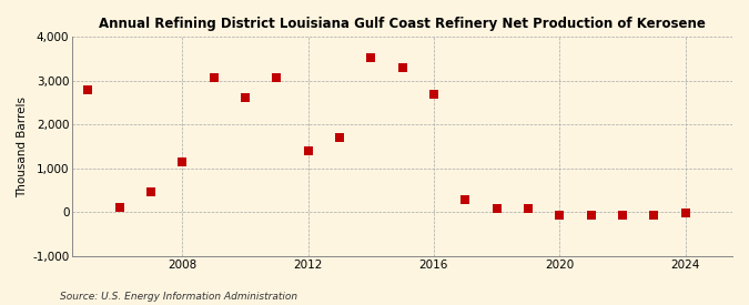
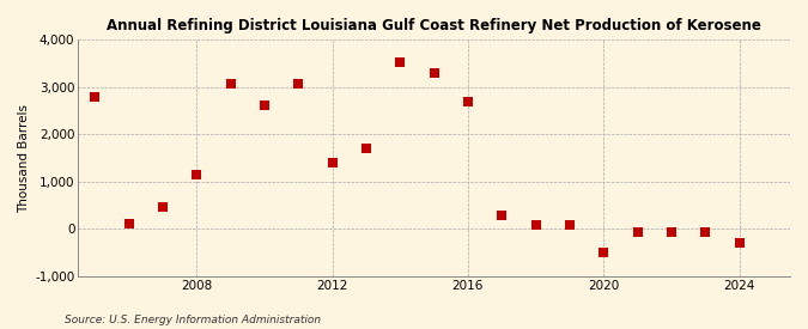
2020: -60 -> -500
2024: -30 -> -300
